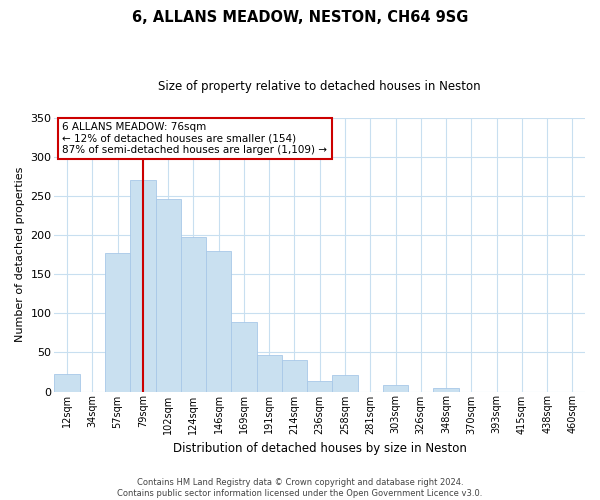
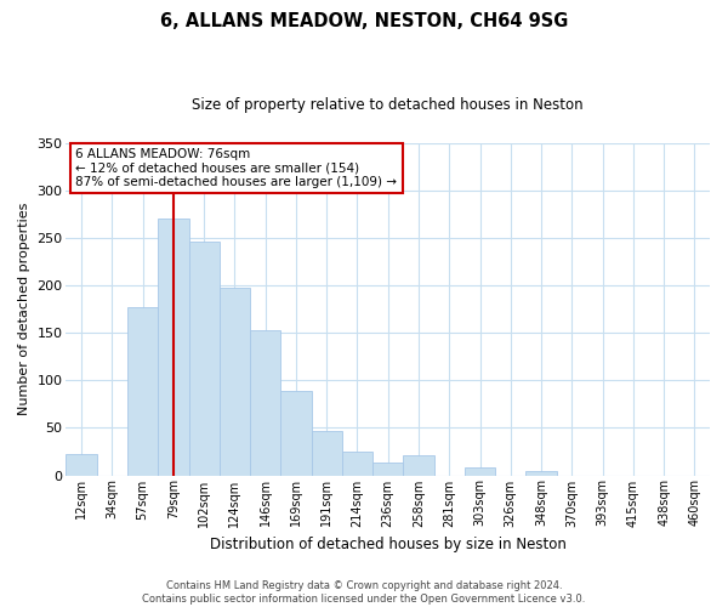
146sqm: 180 -> 153
214sqm: 40 -> 25
